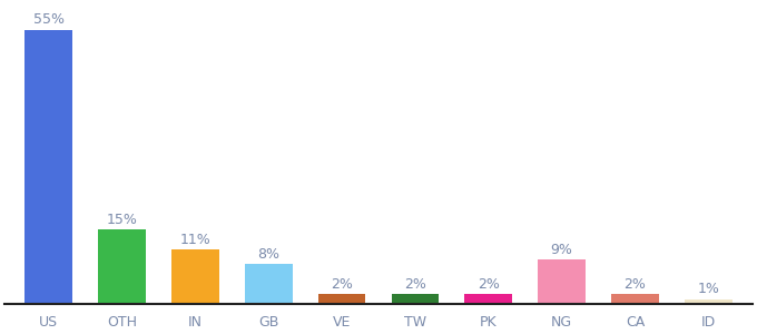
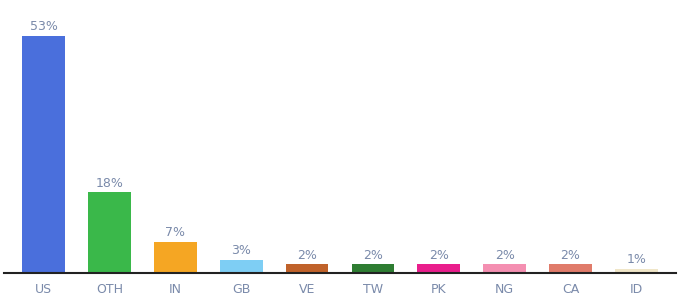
US: 55% -> 53%
OTH: 15% -> 18%
IN: 11% -> 7%
GB: 8% -> 3%
NG: 9% -> 2%
